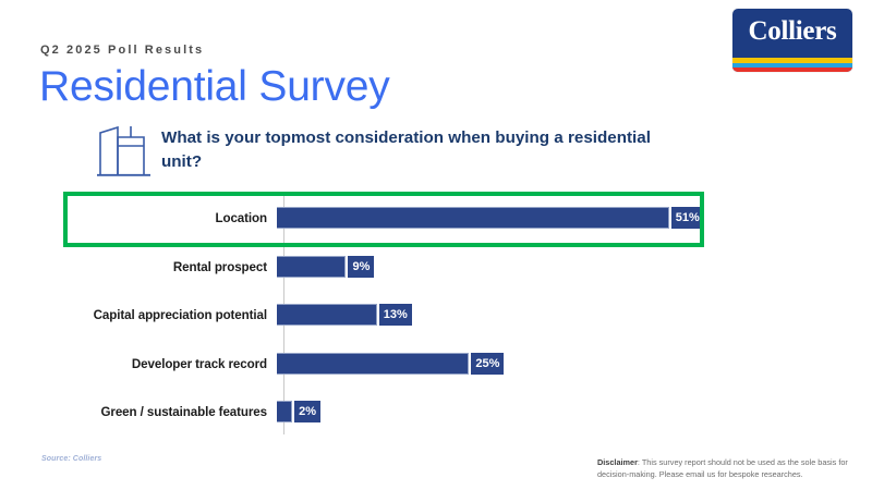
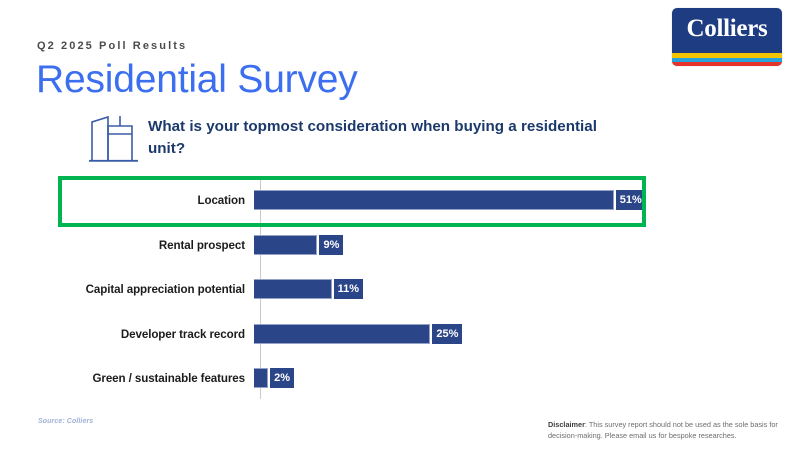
Capital appreciation potential: 13% -> 11%
